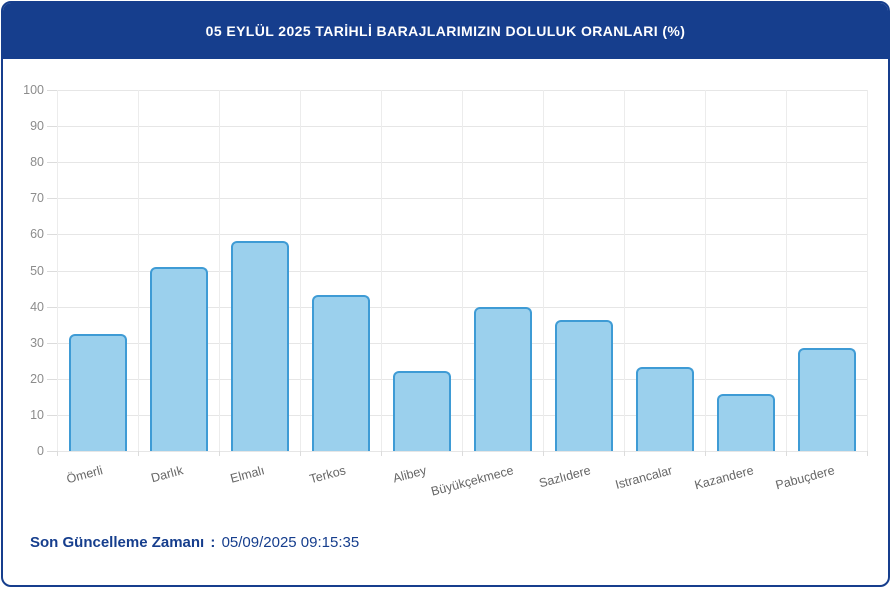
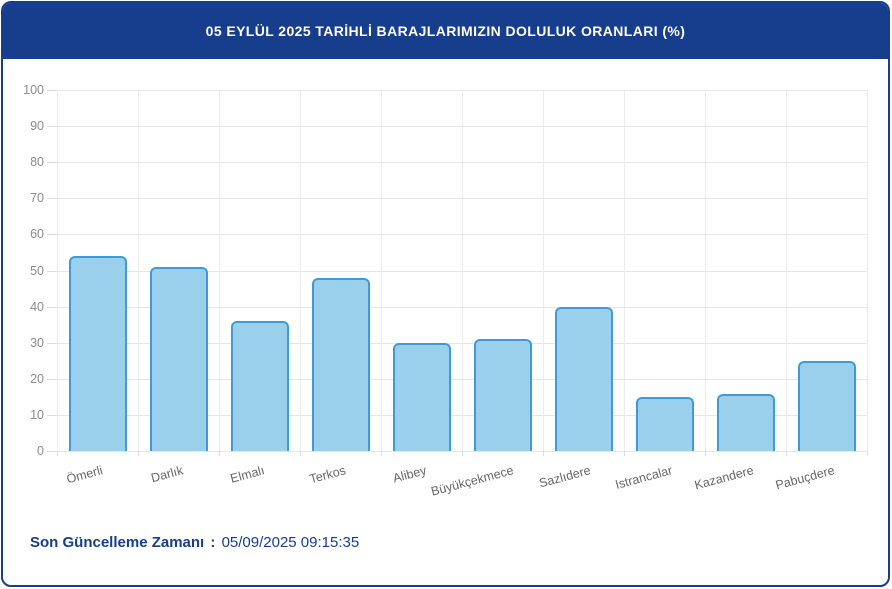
Ömerli: 32 -> 54
Elmalı: 58 -> 36
Terkos: 43 -> 48
Alibey: 22 -> 30
Büyükçekmece: 40 -> 31
Sazlıdere: 36 -> 40
Istrancalar: 23 -> 15
Pabuçdere: 28 -> 25
